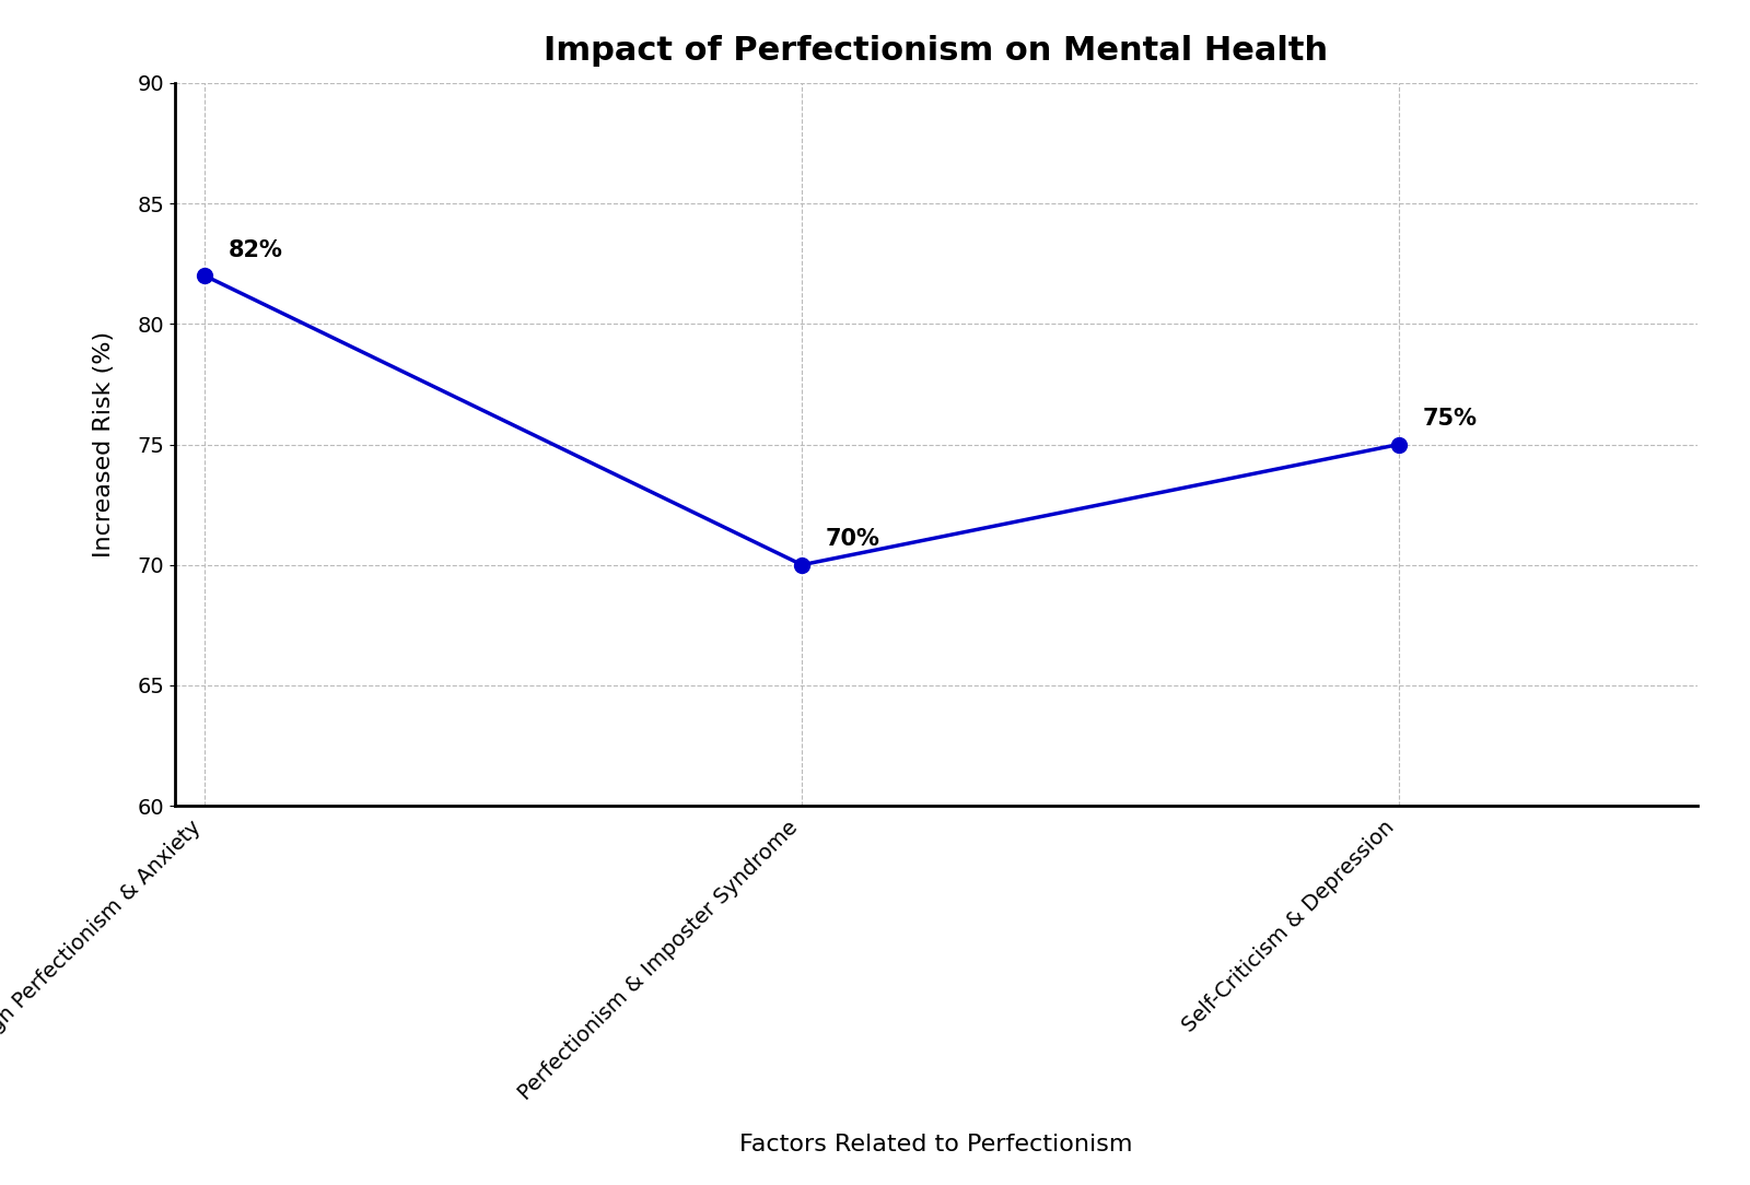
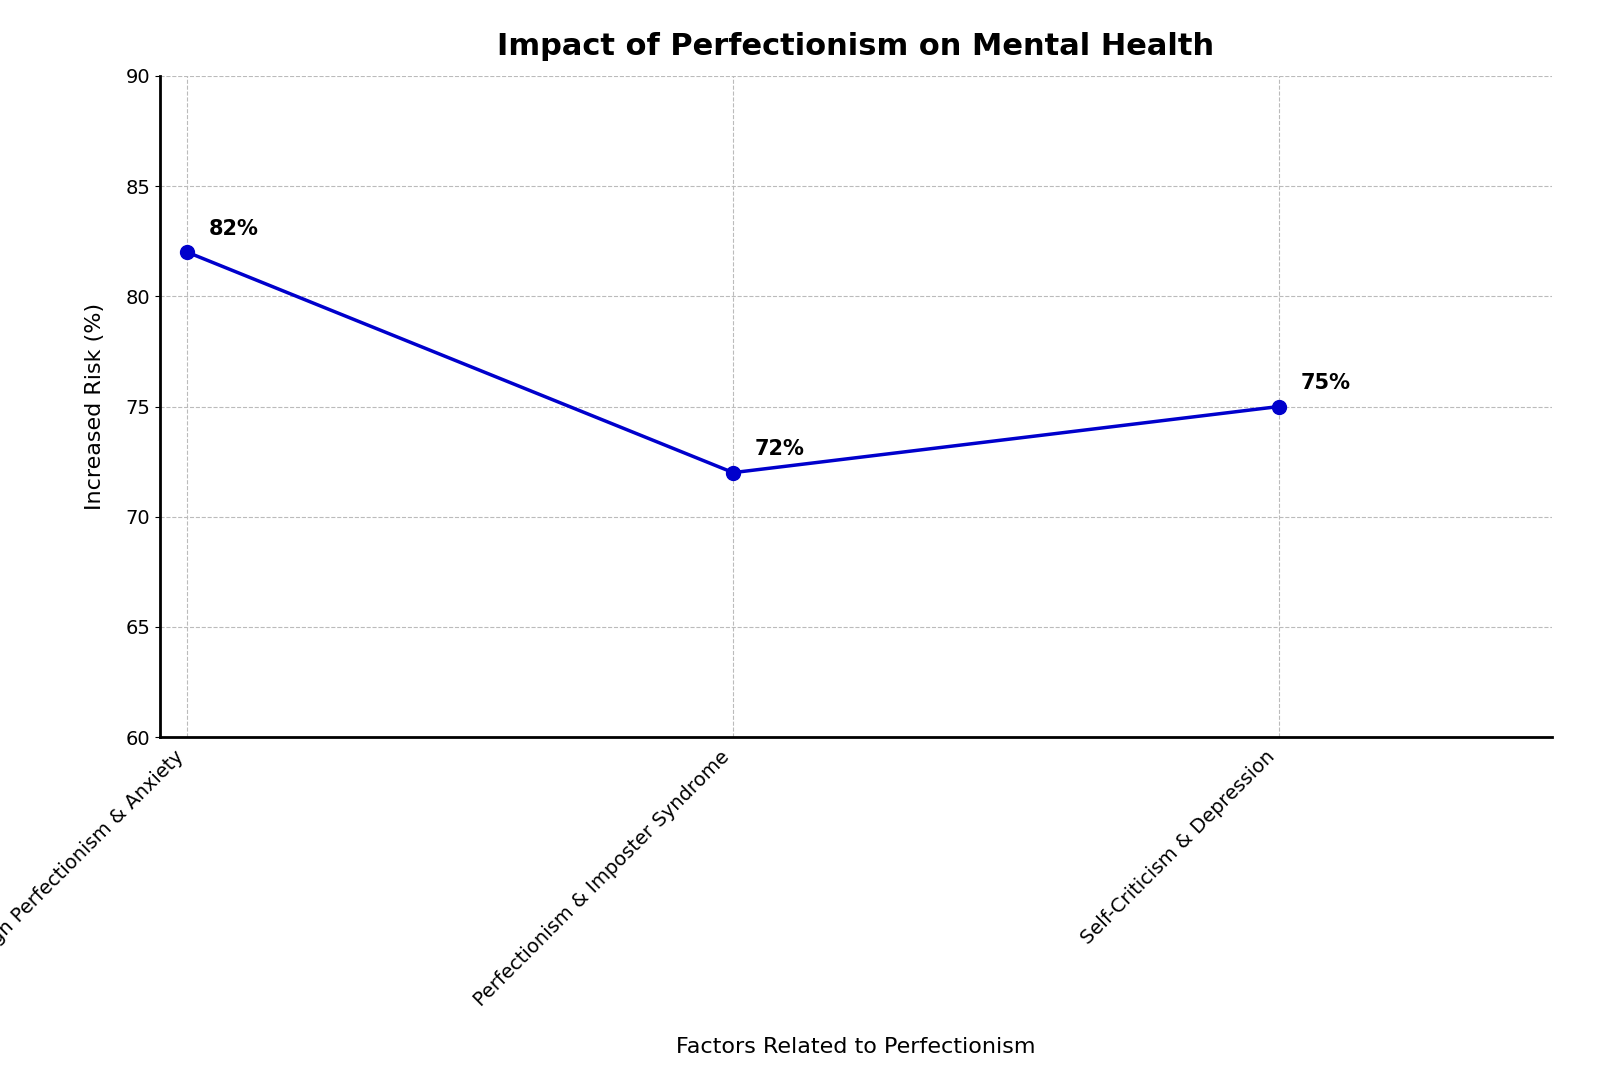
Perfectionism & Imposter Syndrome: 70% -> 72%
